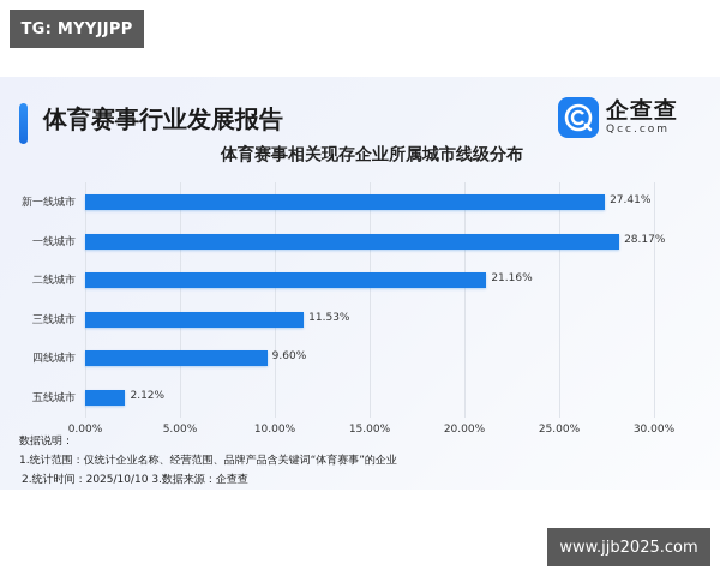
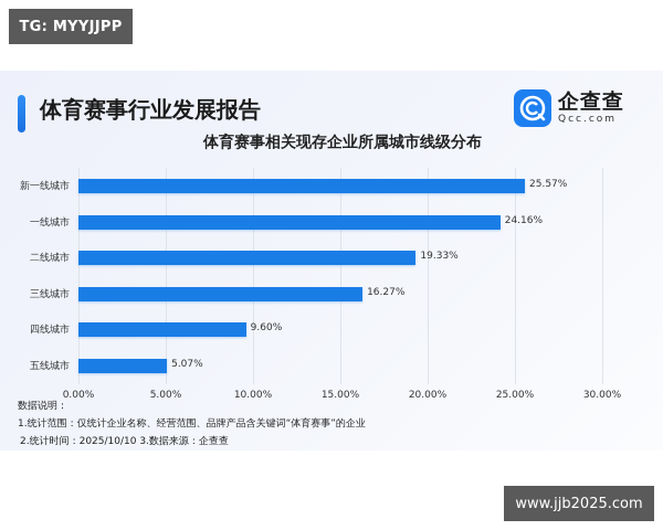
新一线城市: 27.41% -> 25.57%
一线城市: 28.17% -> 24.16%
二线城市: 21.16% -> 19.33%
三线城市: 11.53% -> 16.27%
五线城市: 2.12% -> 5.07%
